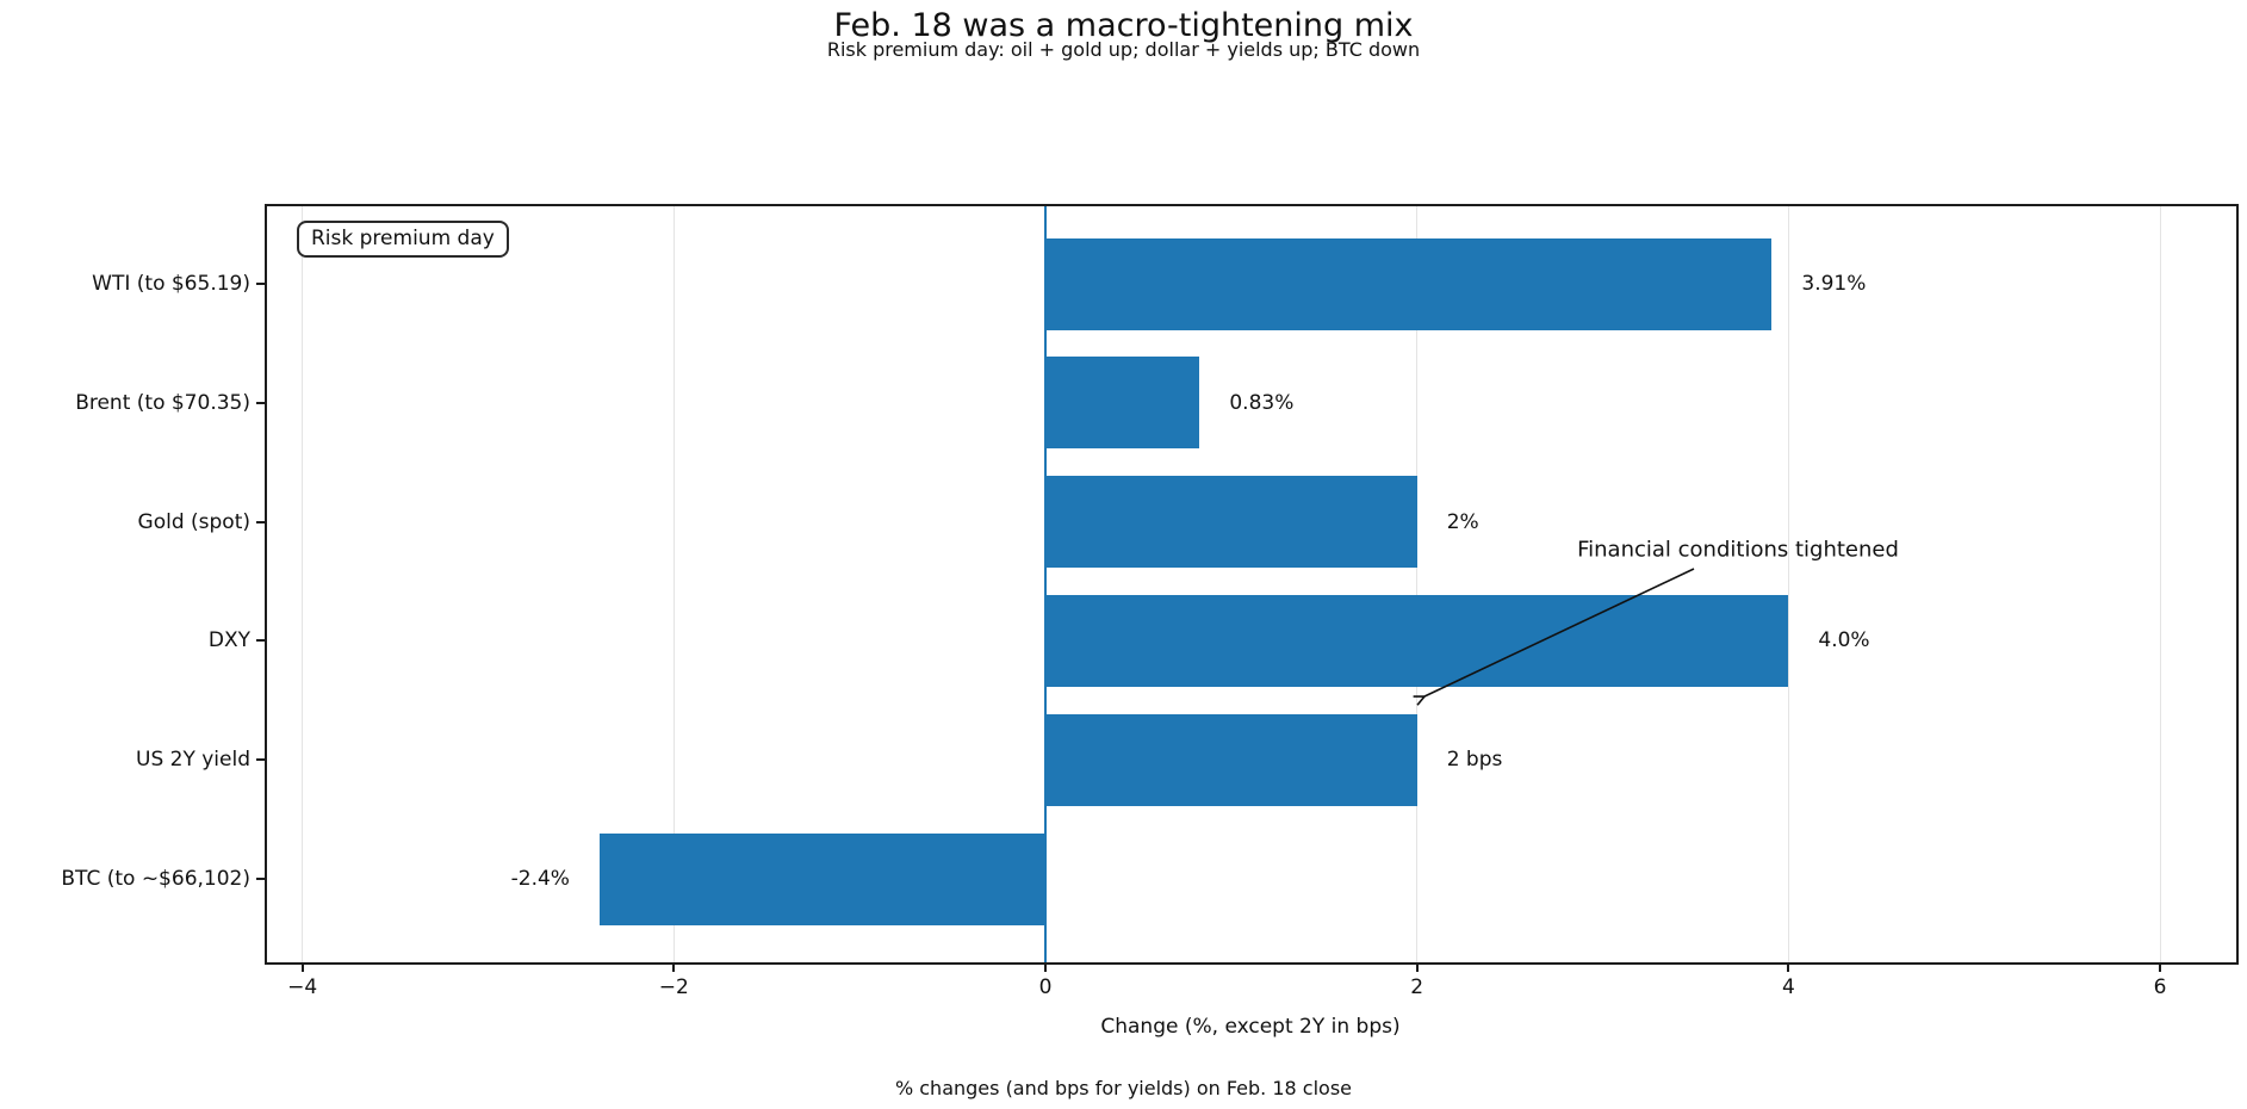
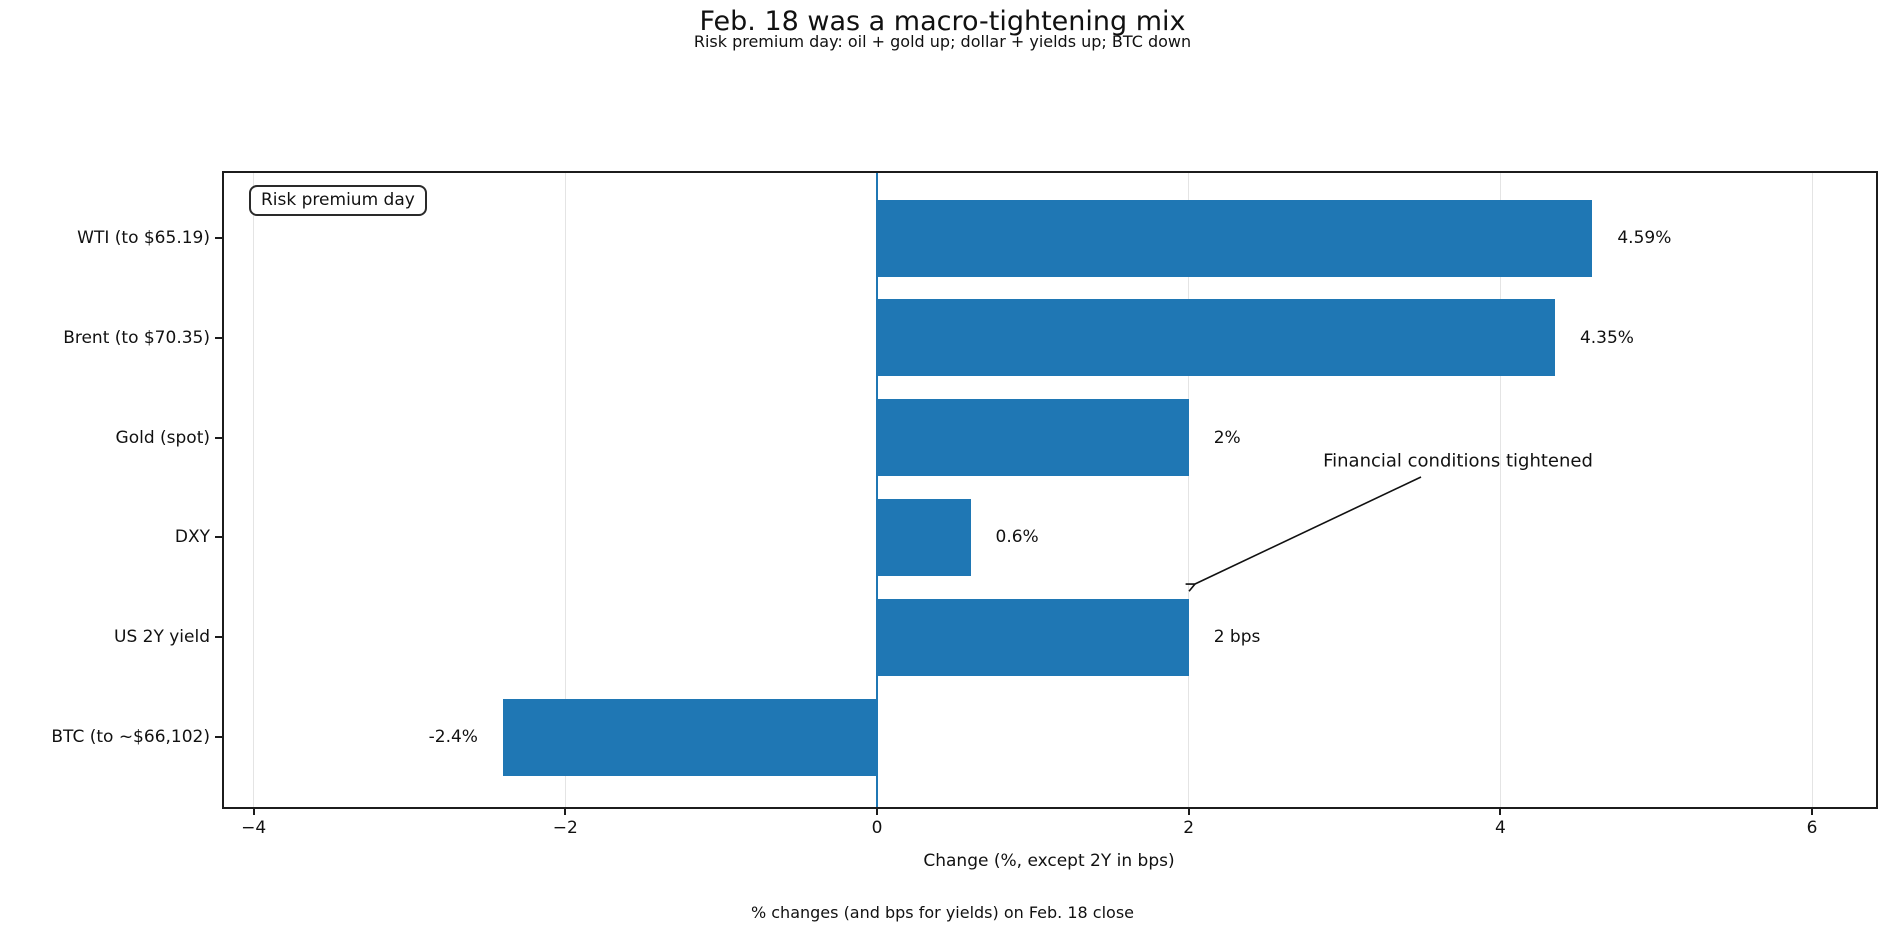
WTI (to $65.19): 3.91% -> 4.59%
Brent (to $70.35): 0.83% -> 4.35%
DXY: 4.0% -> 0.6%
